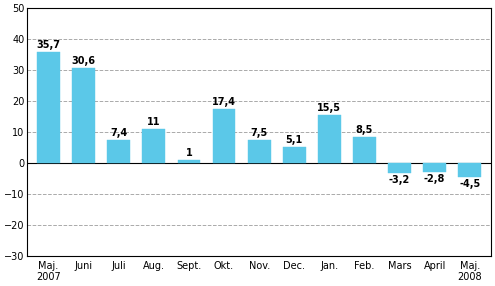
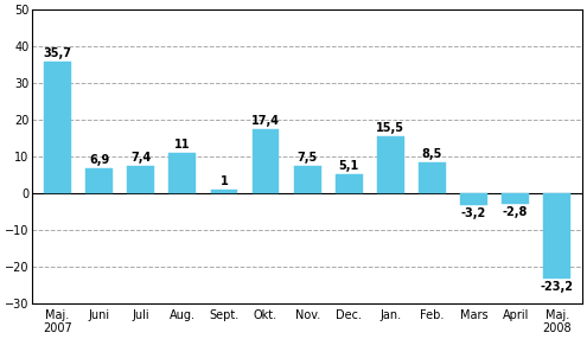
Juni: 30,6 -> 6,9
Maj. 2008: -4,5 -> -23,2
